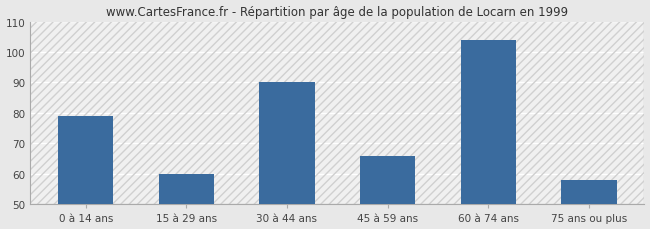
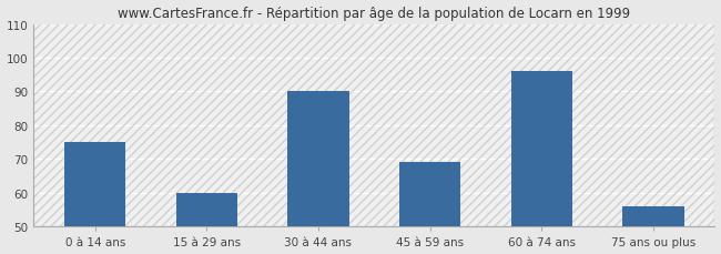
0 à 14 ans: 79 -> 75
45 à 59 ans: 66 -> 69
60 à 74 ans: 104 -> 96
75 ans ou plus: 58 -> 56
